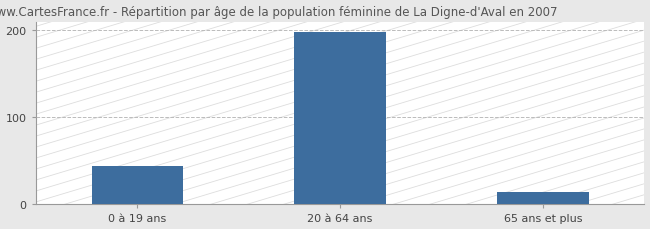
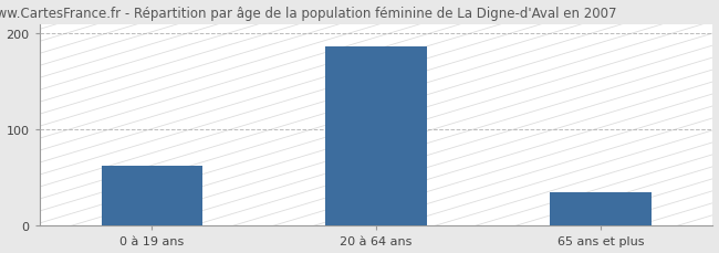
0 à 19 ans: 44 -> 62
20 à 64 ans: 198 -> 186
65 ans et plus: 14 -> 35
